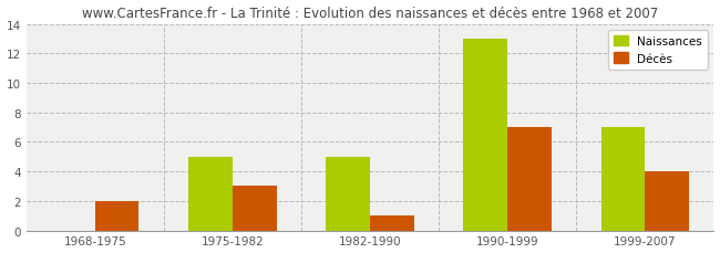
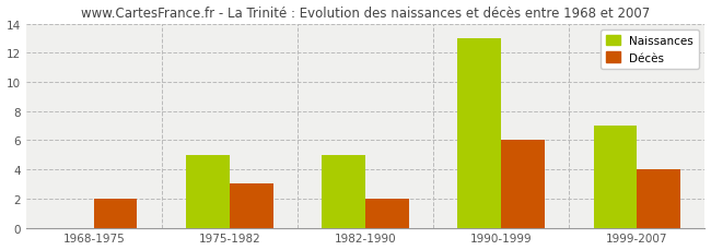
Décès/1982-1990: 1 -> 2
Décès/1990-1999: 7 -> 6
